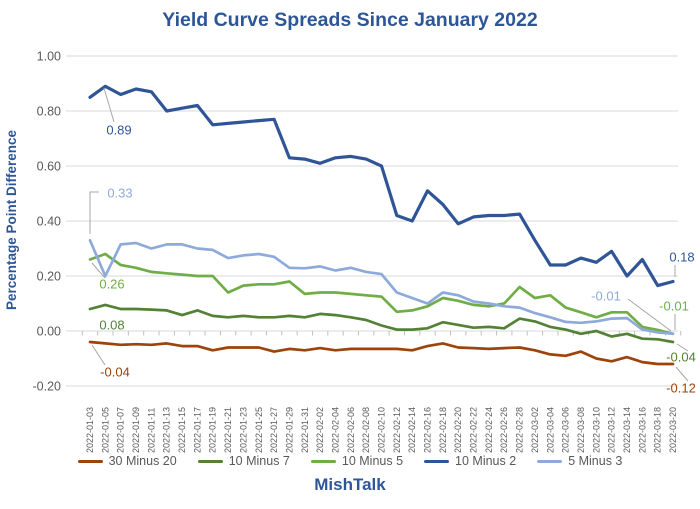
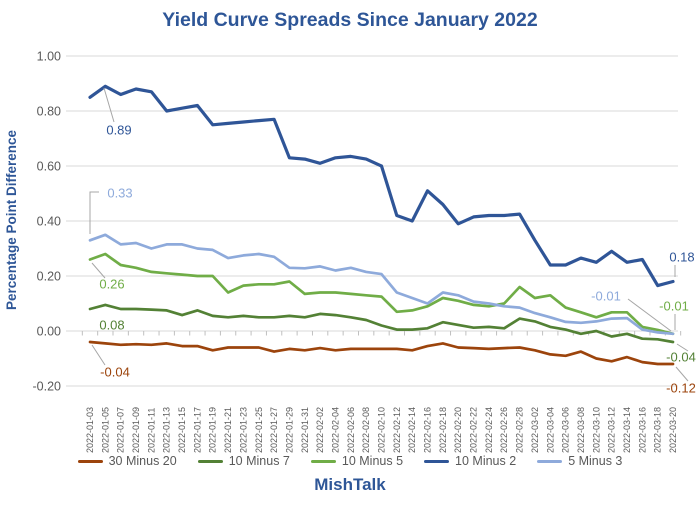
5 Minus 3/2022-01-05: 0.20 -> 0.35
10 Minus 2/2022-03-14: 0.20 -> 0.25
